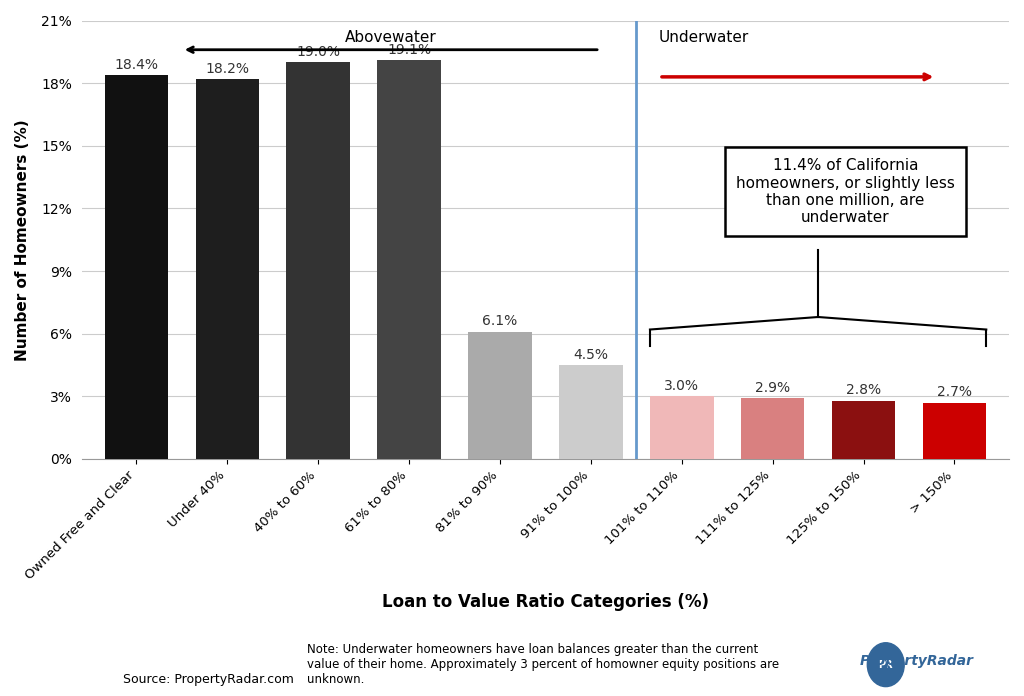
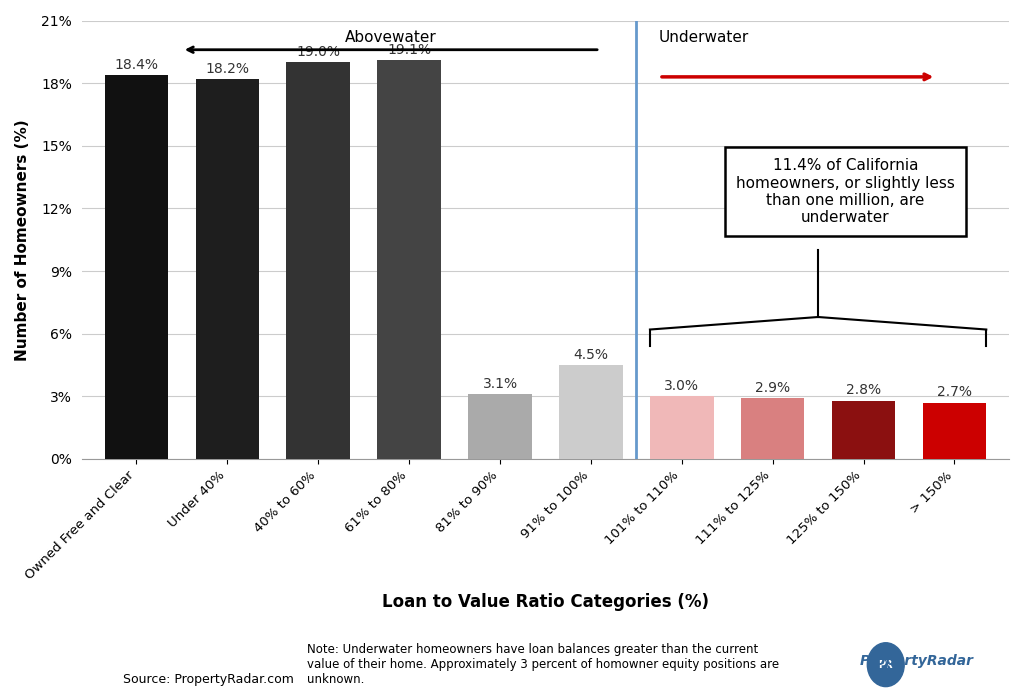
81% to 90%: 6.1% -> 3.1%
